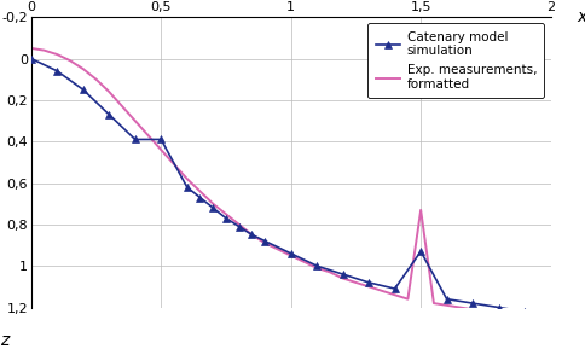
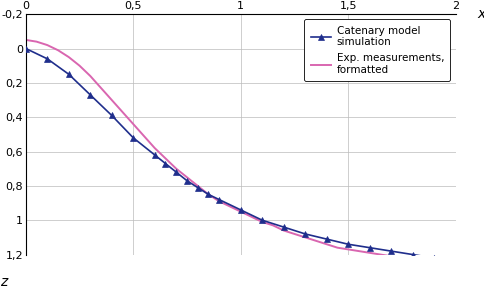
Catenary model simulation/0,5: 0,39 -> 0,52
Catenary model simulation/1,5: 0,93 -> 1,14
Exp. measurements, formatted/1,5: 0,73 -> 1,17
